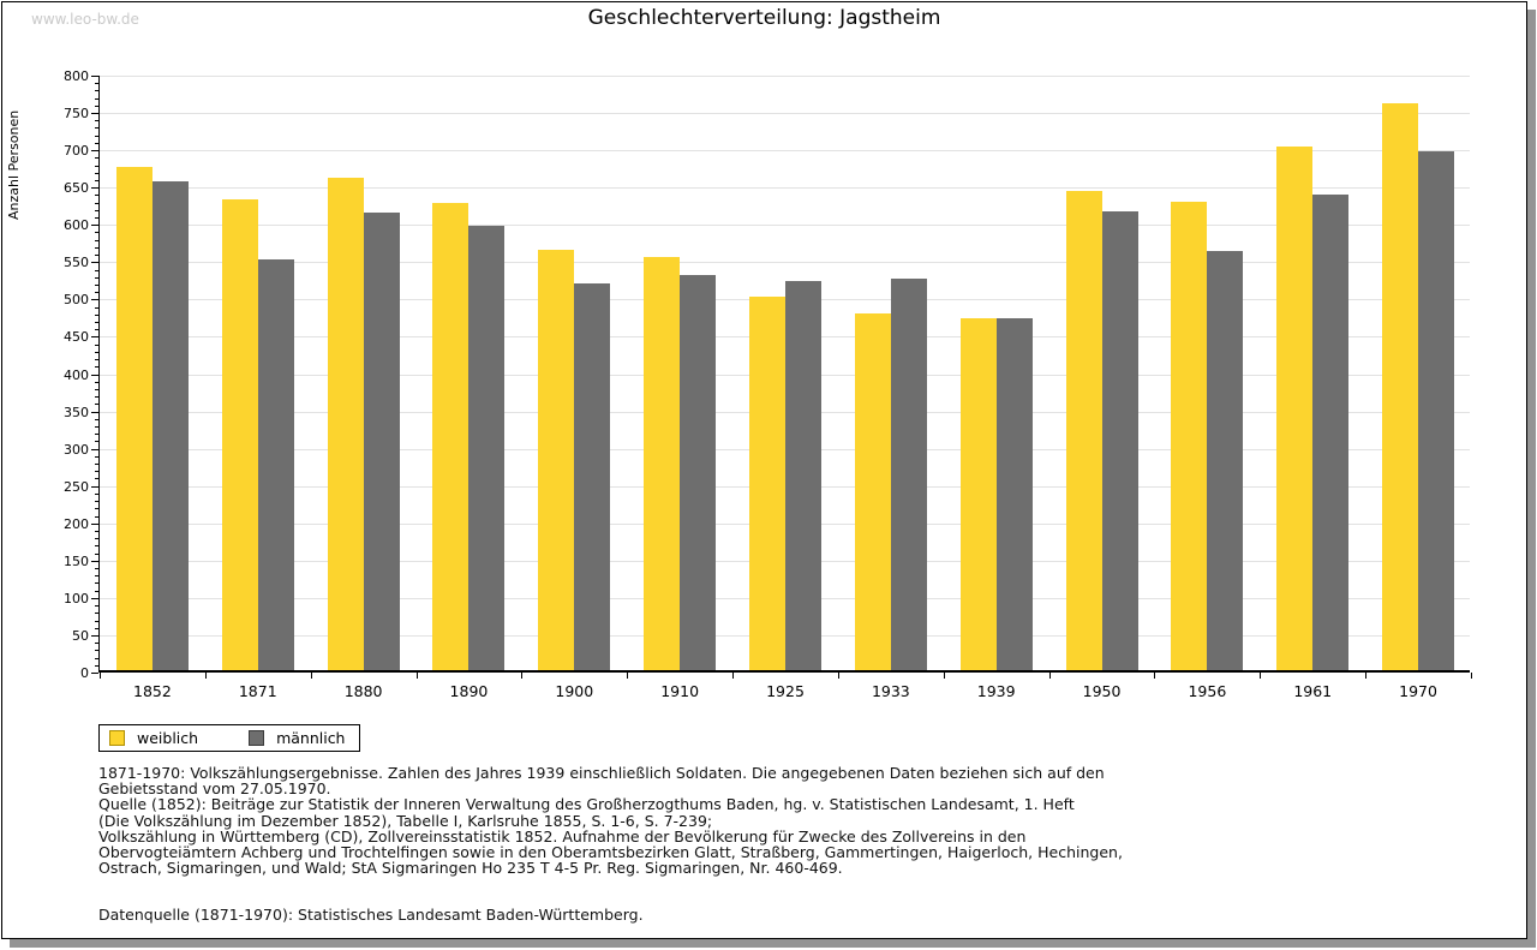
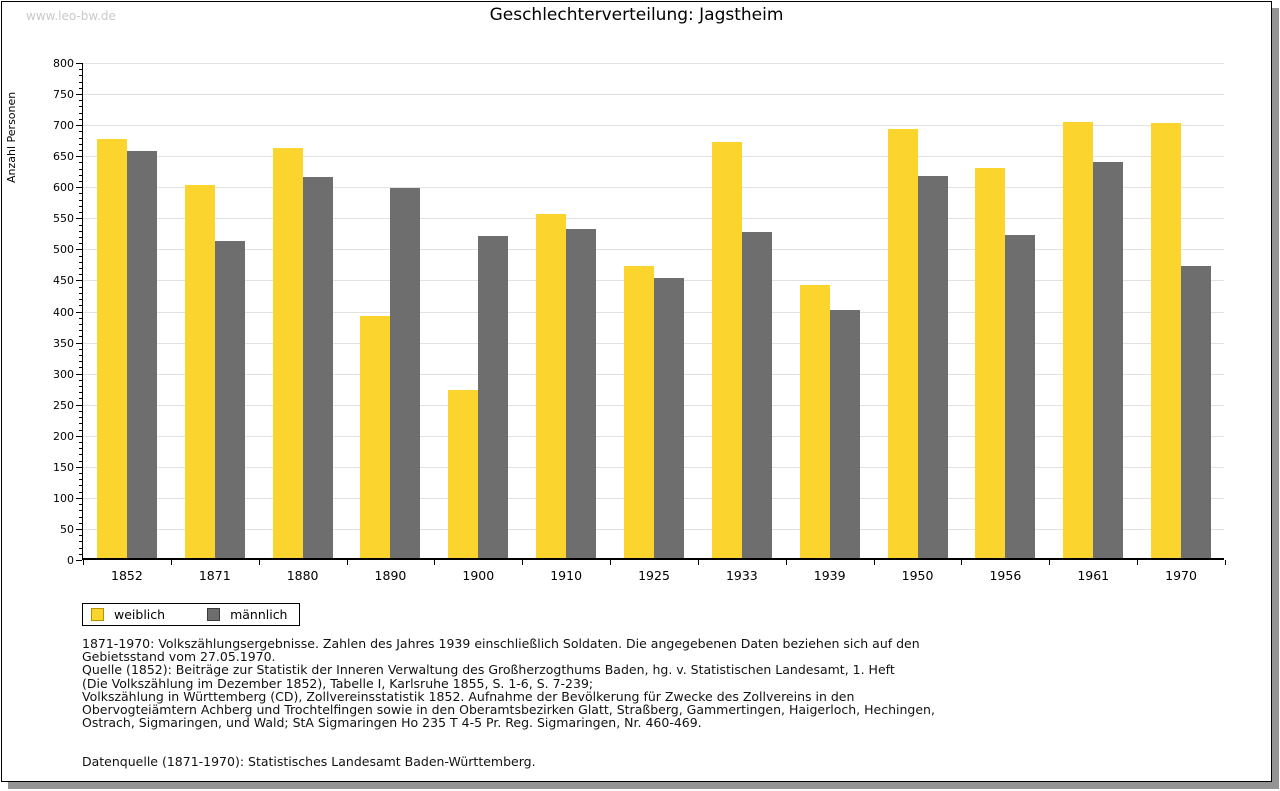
weiblich/1871: 630 -> 600
männlich/1871: 550 -> 510
weiblich/1890: 630 -> 390
weiblich/1900: 560 -> 270
weiblich/1925: 500 -> 470
männlich/1925: 520 -> 450
weiblich/1933: 480 -> 670
weiblich/1939: 470 -> 440
männlich/1939: 470 -> 400
weiblich/1950: 640 -> 690
männlich/1956: 560 -> 520
weiblich/1970: 760 -> 700
männlich/1970: 700 -> 470
